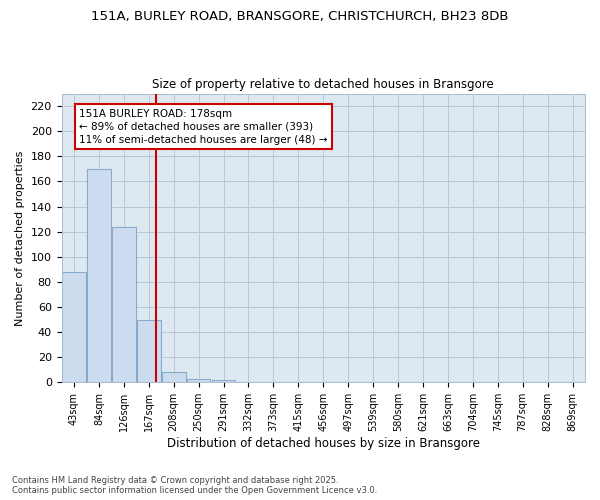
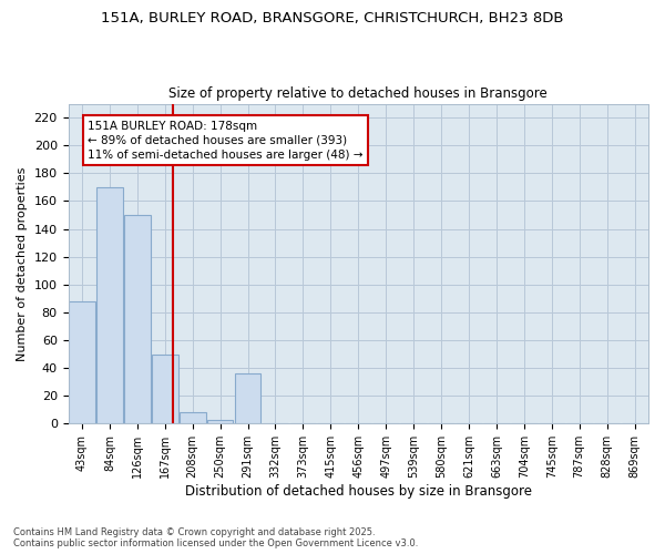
126sqm: 124 -> 150
291sqm: 2 -> 36
